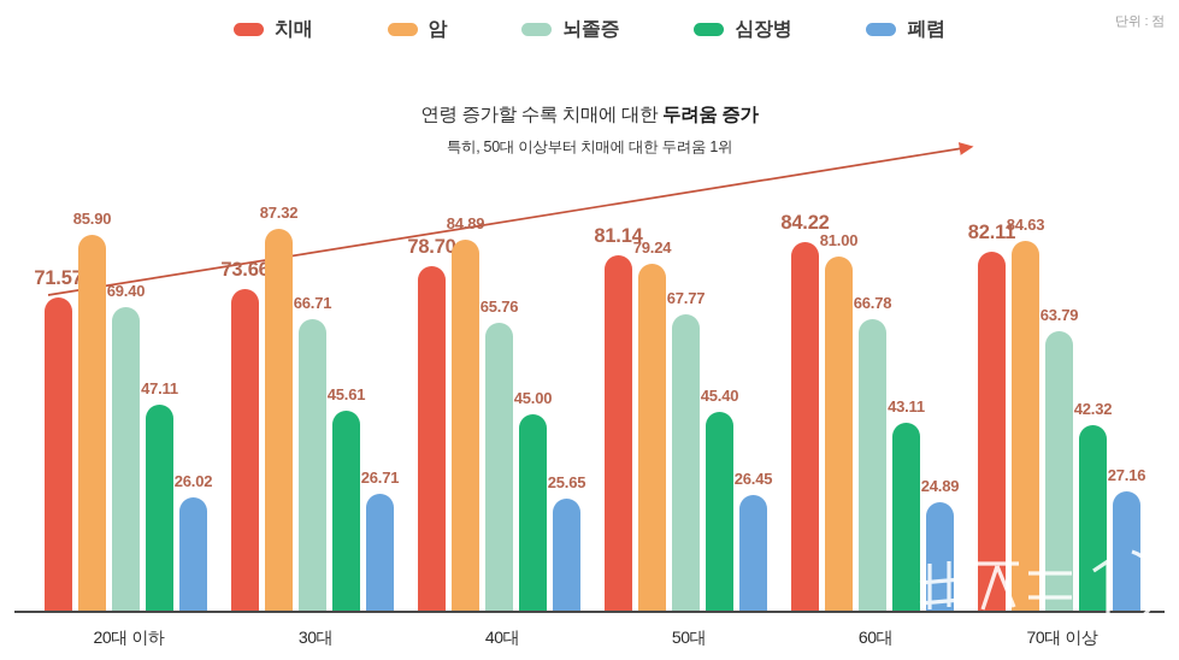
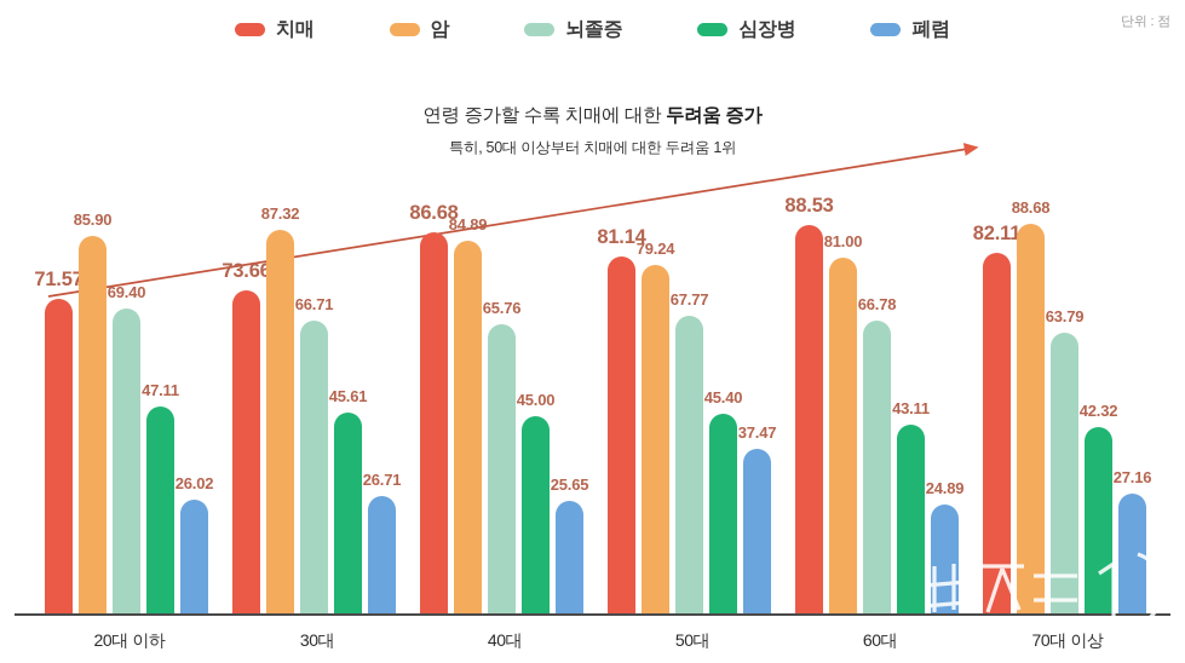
치매/40대: 78.70 -> 86.68
폐렴/50대: 26.45 -> 37.47
치매/60대: 84.22 -> 88.53
암/70대 이상: 84.63 -> 88.68
